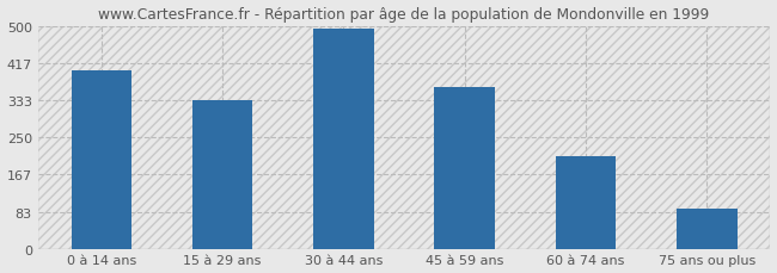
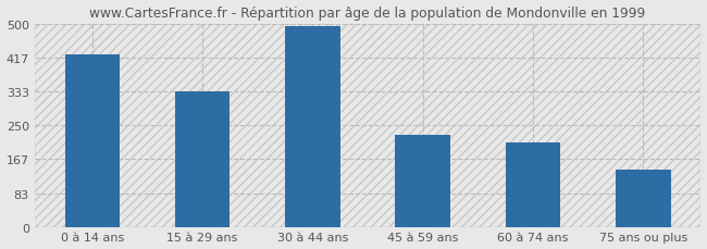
0 à 14 ans: 400 -> 425
45 à 59 ans: 363 -> 225
75 ans ou plus: 90 -> 140
